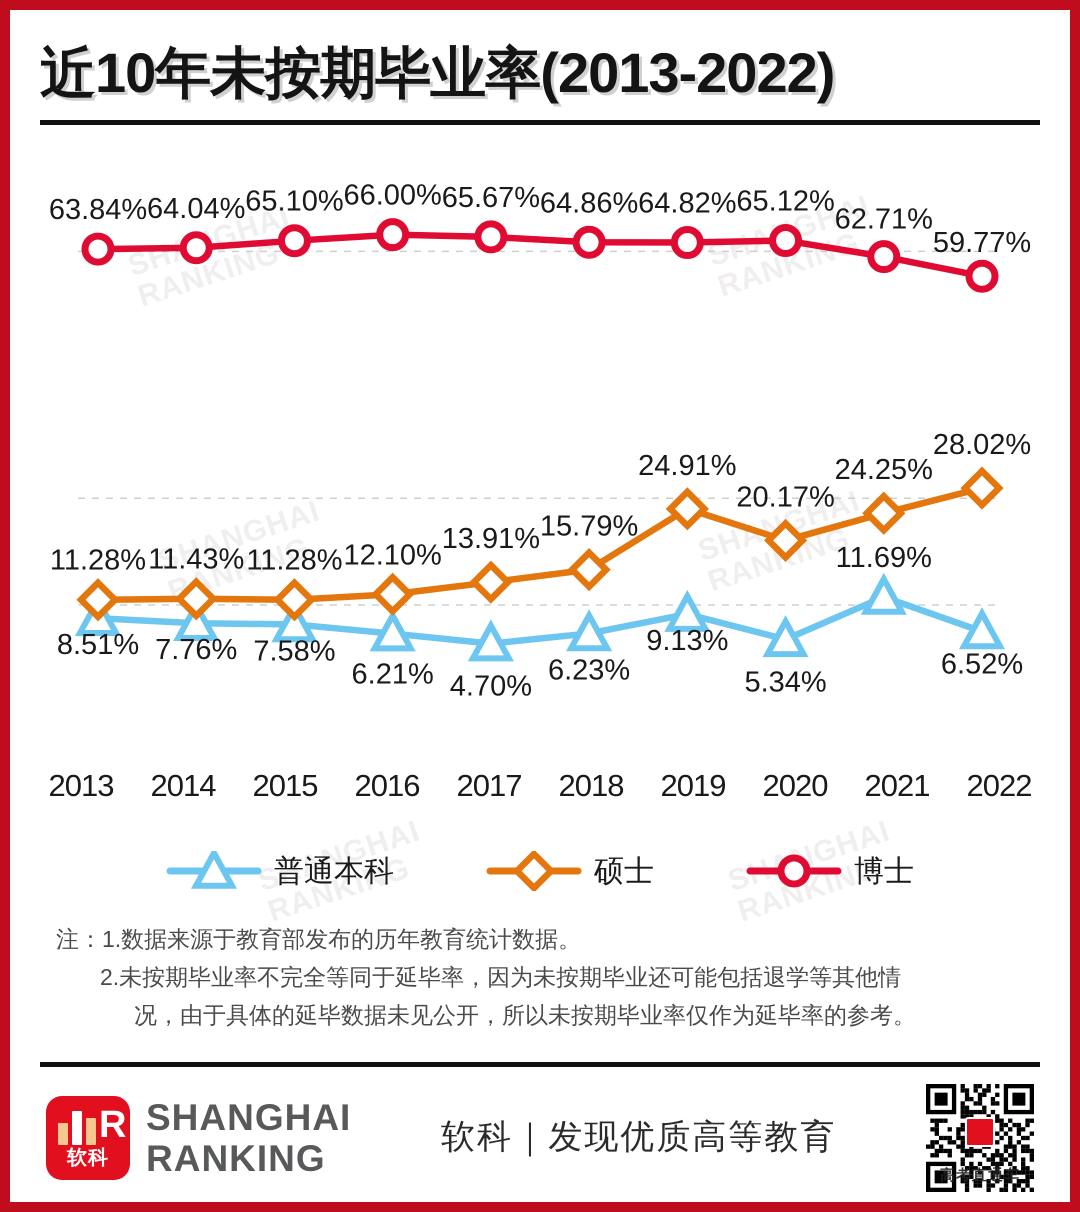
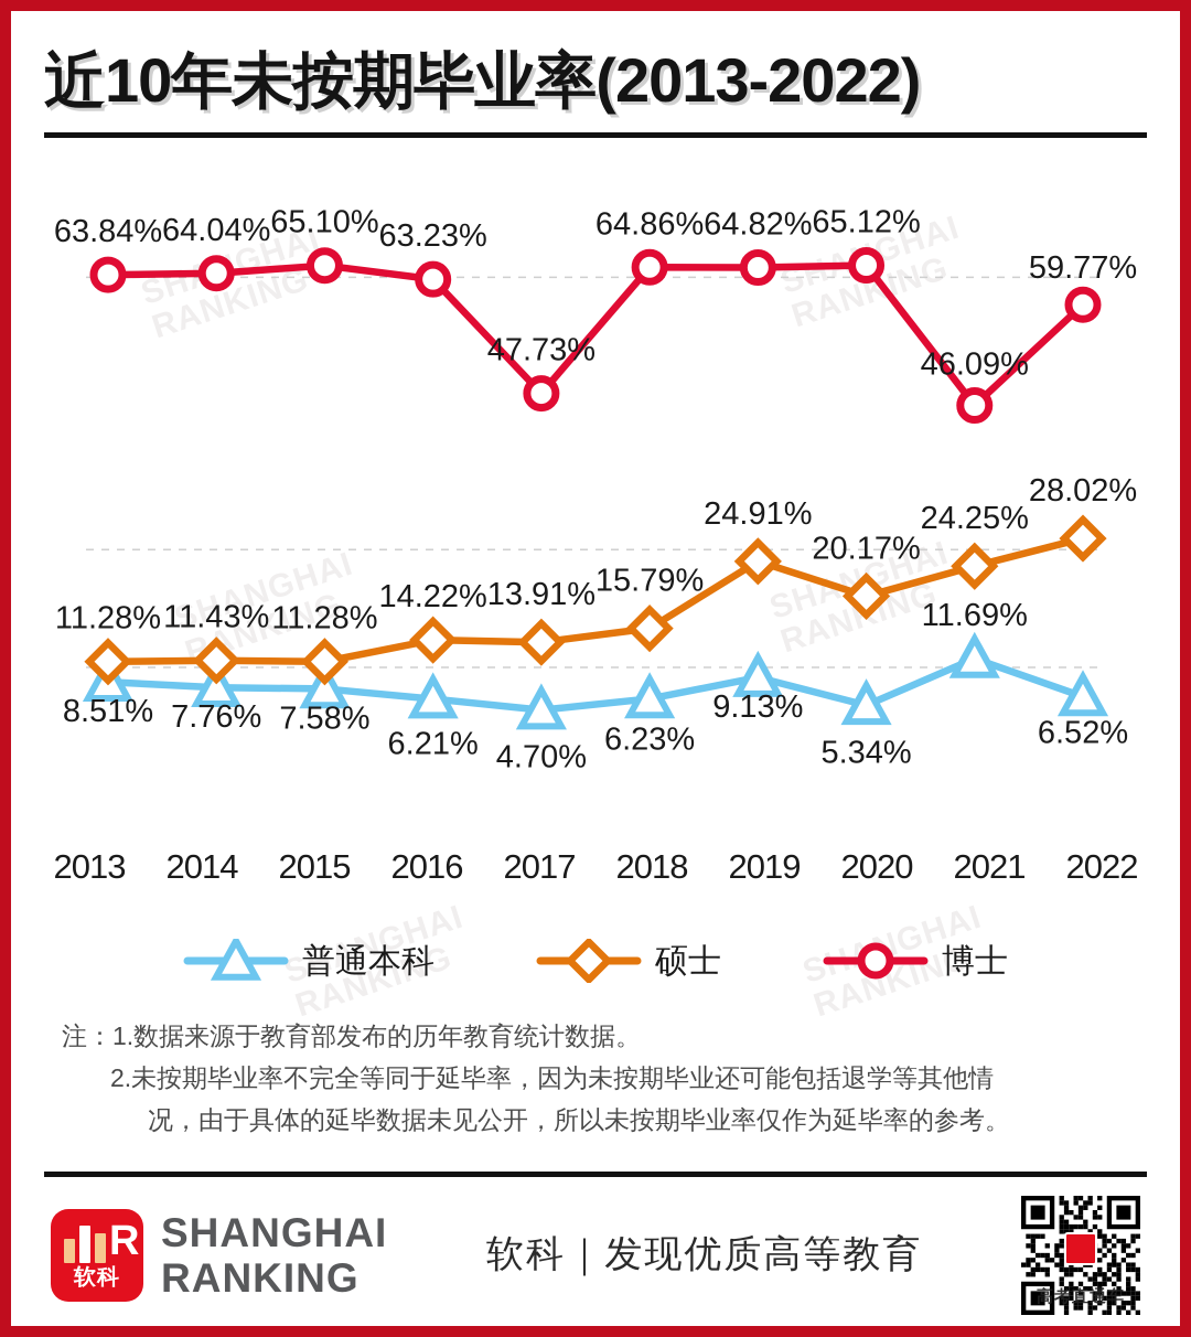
硕士/2016: 12.10% -> 14.22%
博士/2016: 66.00% -> 63.23%
博士/2017: 65.67% -> 47.73%
博士/2021: 62.71% -> 46.09%
